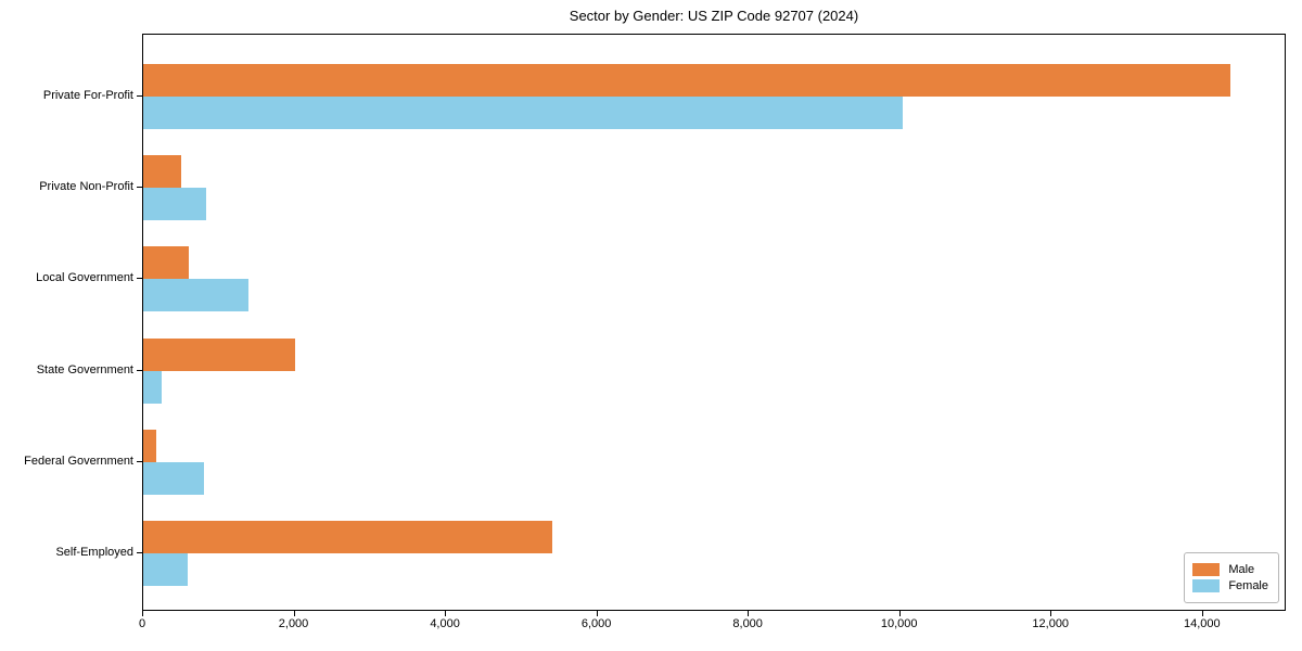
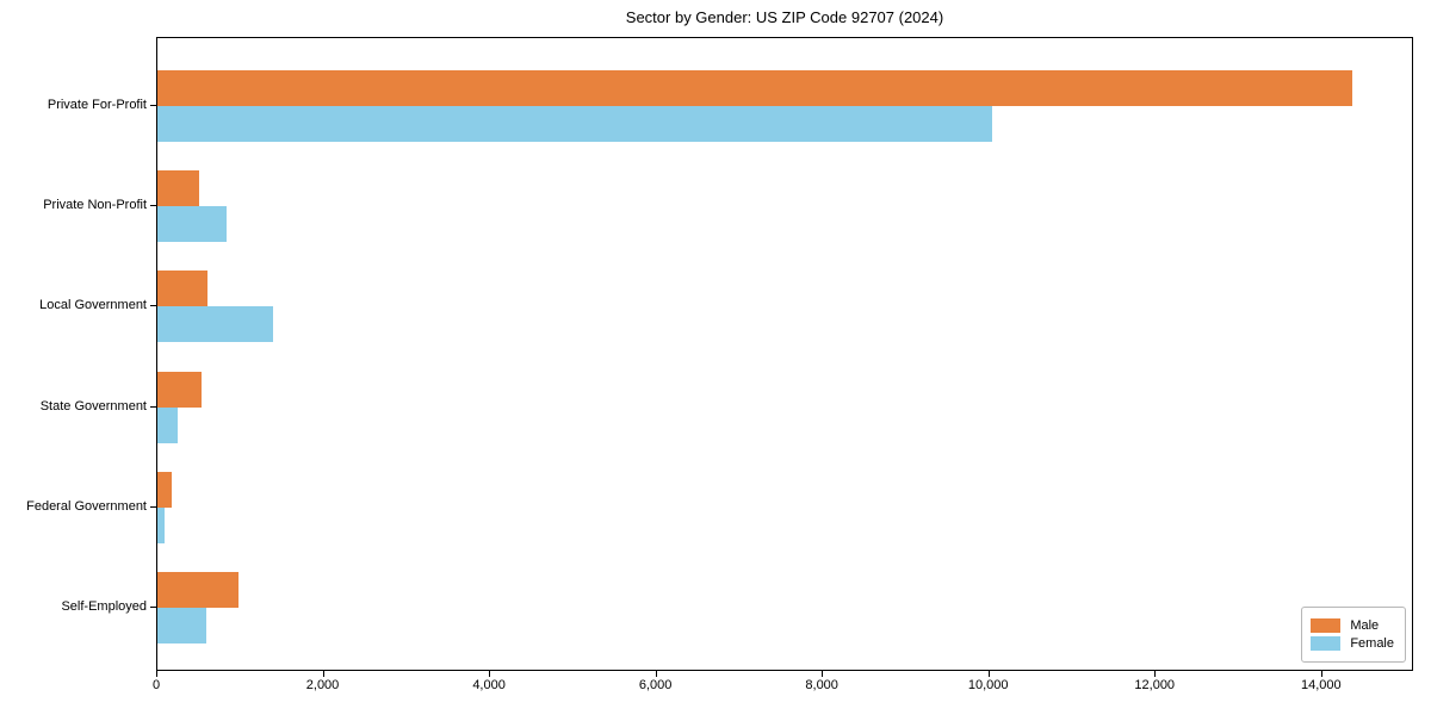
Male/State Government: 2000 -> 500
Female/Federal Government: 800 -> 100
Male/Self-Employed: 5400 -> 1000
